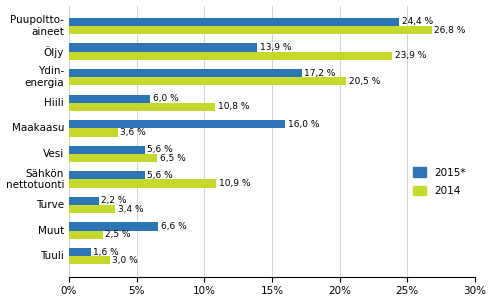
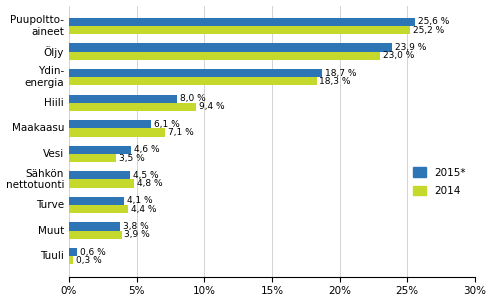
2015*/Puupoltto- aineet: 24,4 -> 25,6
2014/Puupoltto- aineet: 26,8 -> 25,2
2015*/Öljy: 13,9 -> 23,9
2014/Öljy: 23,9 -> 23,0
2015*/Ydin- energia: 17,2 -> 18,7
2014/Ydin- energia: 20,5 -> 18,3
2015*/Hiili: 6,0 -> 8,0
2014/Hiili: 10,8 -> 9,4
2015*/Maakaasu: 16,0 -> 6,1
2014/Maakaasu: 3,6 -> 7,1
2015*/Vesi: 5,6 -> 4,6
2014/Vesi: 6,5 -> 3,5
2015*/Sähkön nettotuonti: 5,6 -> 4,5
2014/Sähkön nettotuonti: 10,9 -> 4,8
2015*/Turve: 2,2 -> 4,1
2014/Turve: 3,4 -> 4,4
2015*/Muut: 6,6 -> 3,8
2014/Muut: 2,5 -> 3,9
2015*/Tuuli: 1,6 -> 0,6
2014/Tuuli: 3,0 -> 0,3
